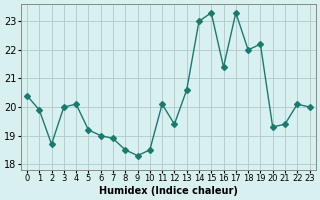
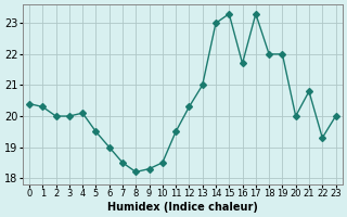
1: 19.9 -> 20.3
2: 18.7 -> 20.0
5: 19.2 -> 19.5
7: 18.9 -> 18.5
8: 18.5 -> 18.2
11: 20.1 -> 19.5
12: 19.4 -> 20.3
13: 20.6 -> 21.0
16: 21.4 -> 21.7
19: 22.2 -> 22.0
20: 19.3 -> 20.0
21: 19.4 -> 20.8
22: 20.1 -> 19.3
